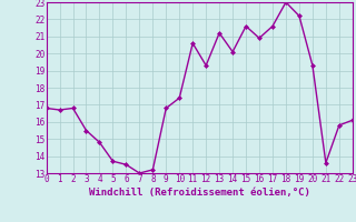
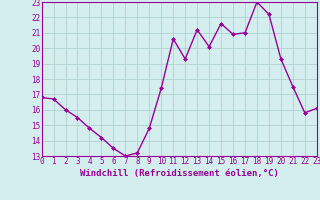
2: 16.8 -> 16.0
5: 13.7 -> 14.2
9: 16.8 -> 14.8
17: 21.6 -> 21.0
21: 13.6 -> 17.5
